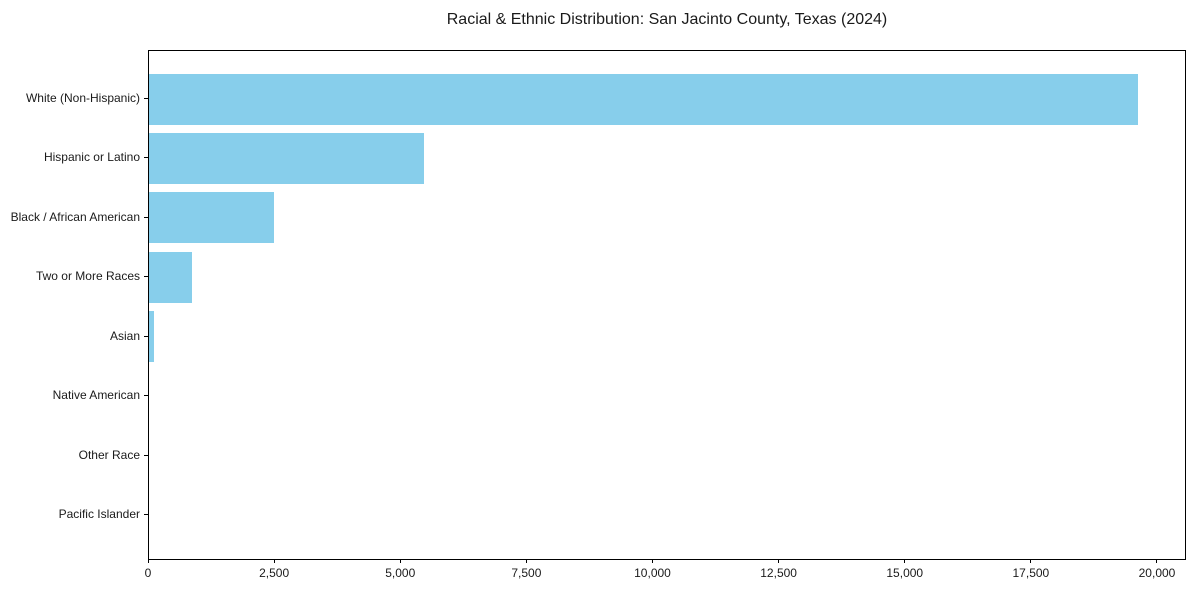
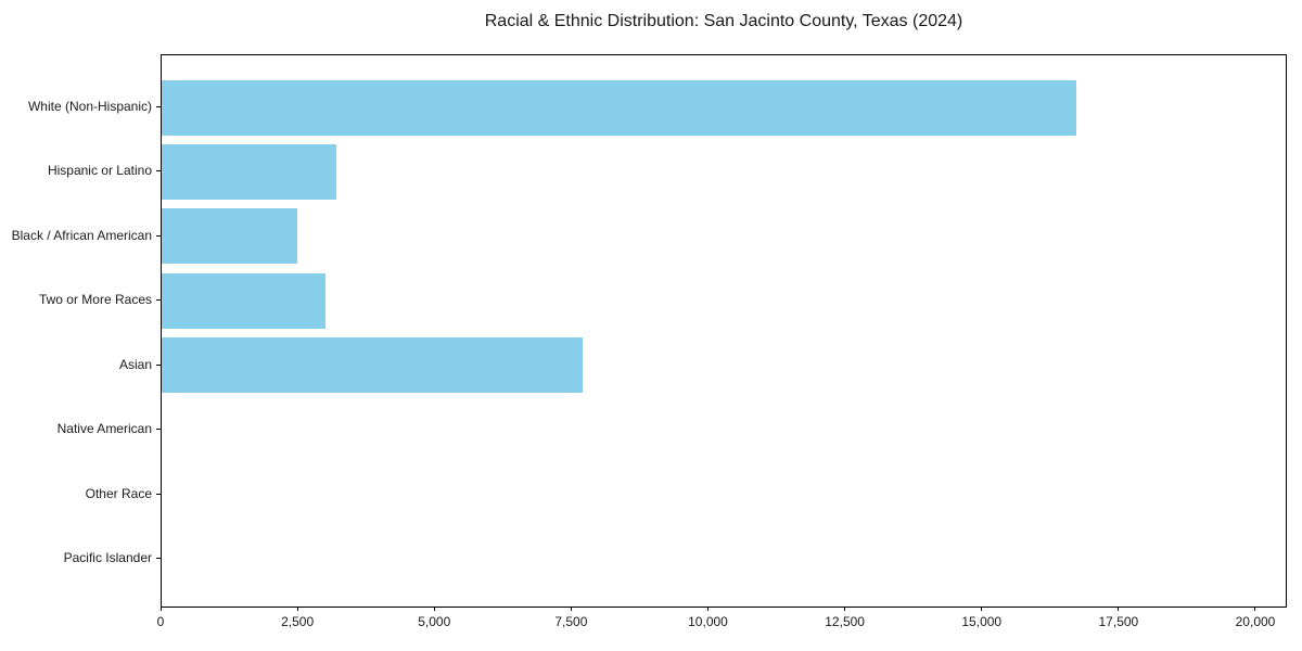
White (Non-Hispanic): 19600 -> 16700
Hispanic or Latino: 5400 -> 3200
Two or More Races: 800 -> 3000
Asian: 100 -> 7700
